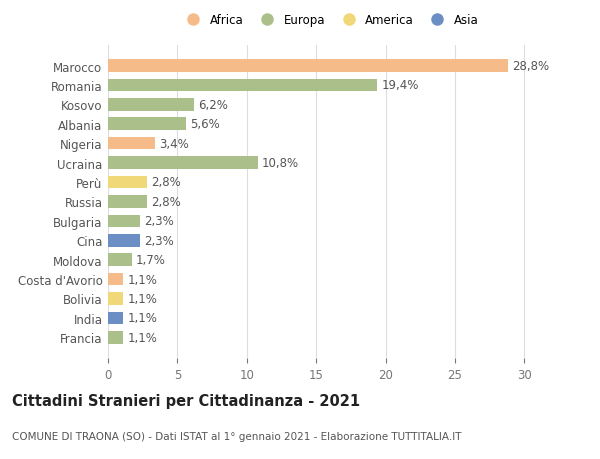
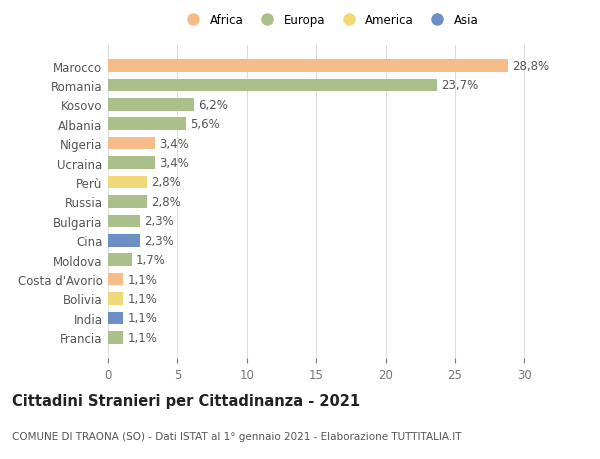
Romania: 19,4% -> 23,7%
Ucraina: 10,8% -> 3,4%
